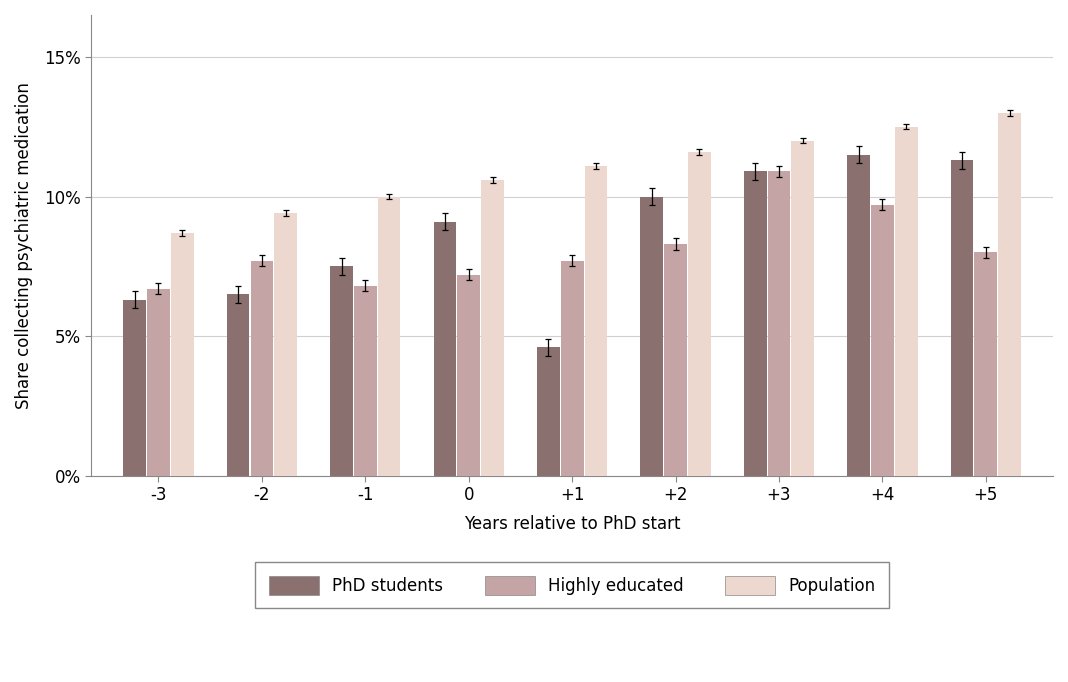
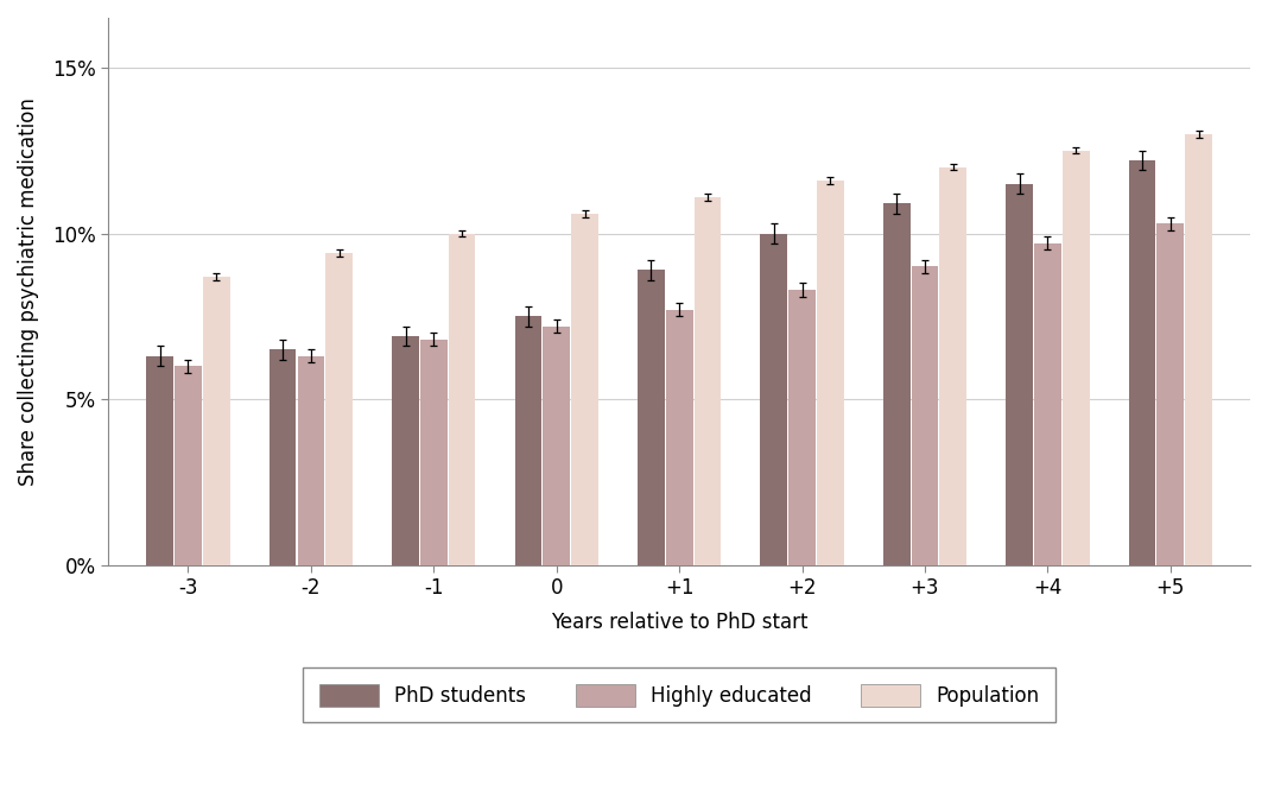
Highly educated/-3: 6.7% -> 6.0%
Highly educated/-2: 7.7% -> 6.3%
PhD students/-1: 7.5% -> 6.9%
PhD students/0: 9.1% -> 7.5%
PhD students/+1: 4.6% -> 8.9%
Highly educated/+3: 10.9% -> 9.0%
PhD students/+5: 11.3% -> 12.2%
Highly educated/+5: 8.0% -> 10.3%
